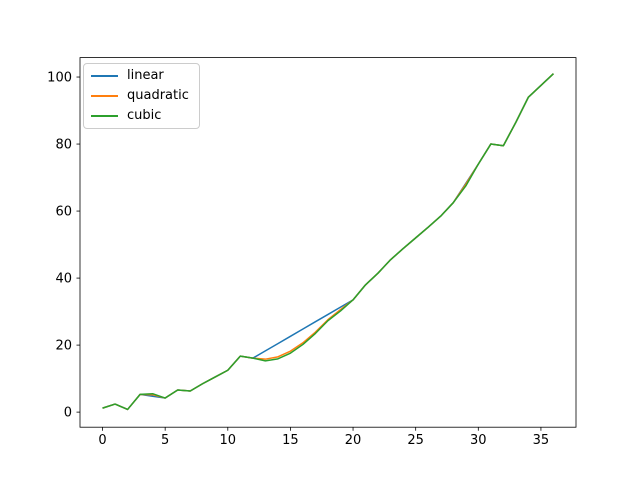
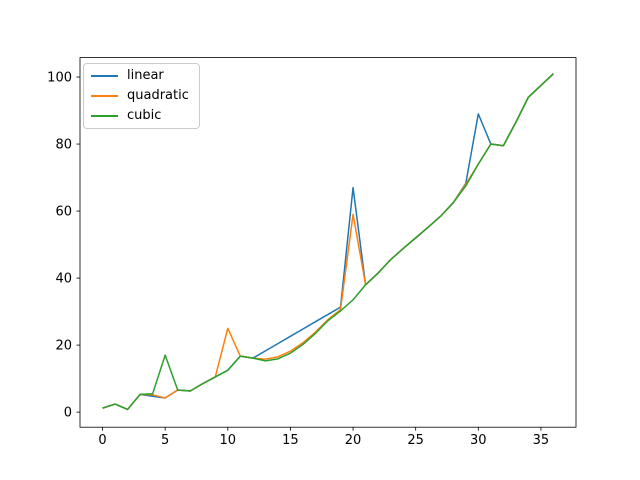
cubic/5: 4 -> 17
quadratic/10: 12 -> 25
linear/20: 34 -> 67
quadratic/20: 34 -> 59
linear/30: 74 -> 89
